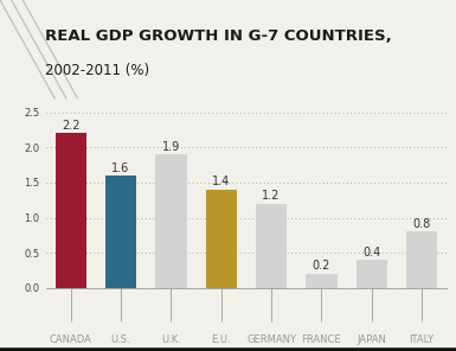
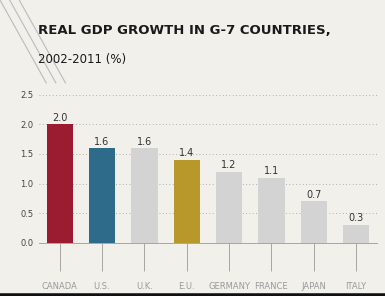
CANADA: 2.2 -> 2.0
U.K.: 1.9 -> 1.6
FRANCE: 0.2 -> 1.1
JAPAN: 0.4 -> 0.7
ITALY: 0.8 -> 0.3
